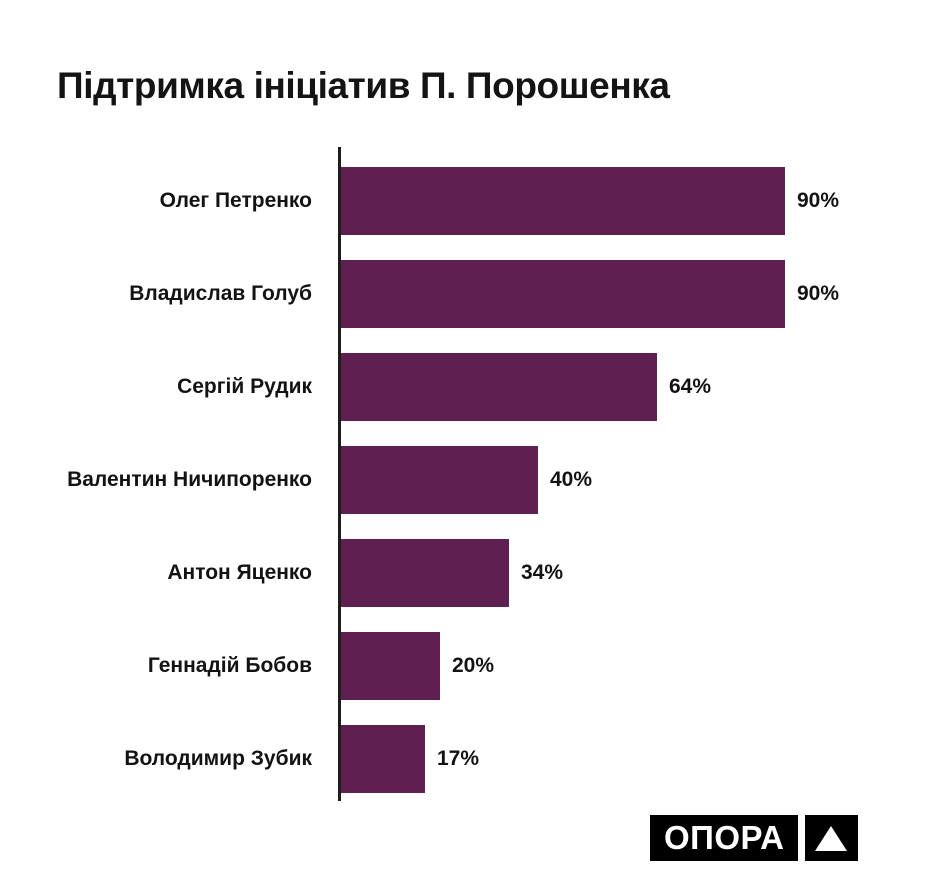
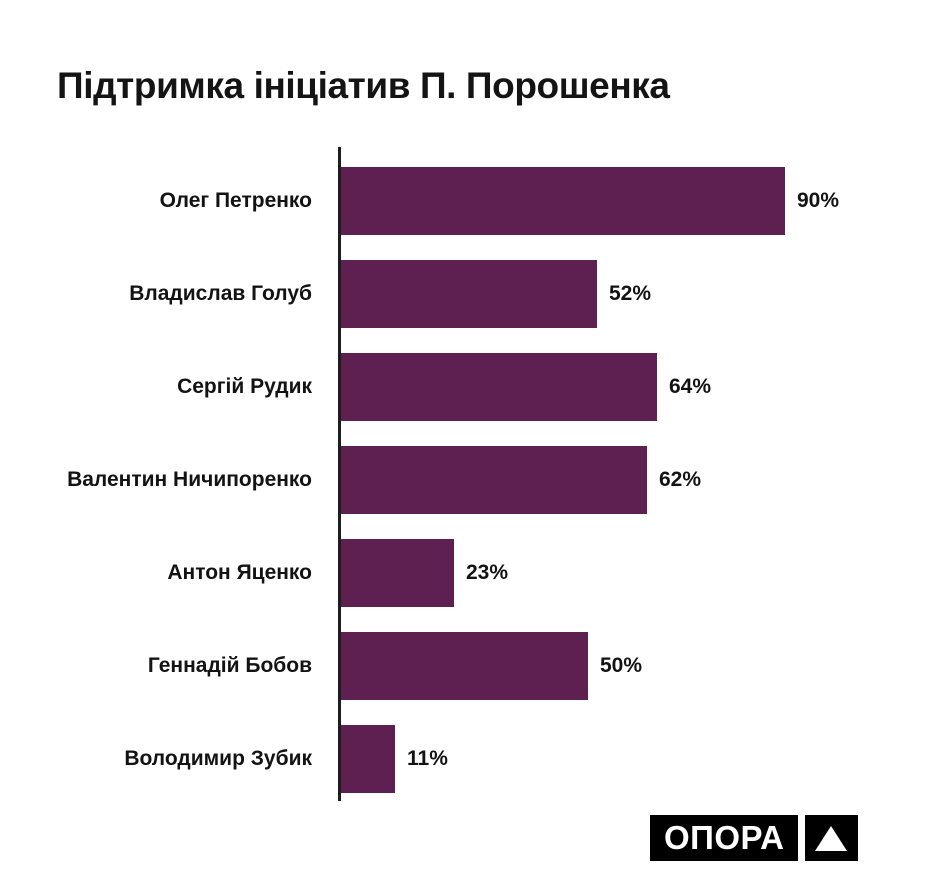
Владислав Голуб: 90% -> 52%
Валентин Ничипоренко: 40% -> 62%
Антон Яценко: 34% -> 23%
Геннадій Бобов: 20% -> 50%
Володимир Зубик: 17% -> 11%
